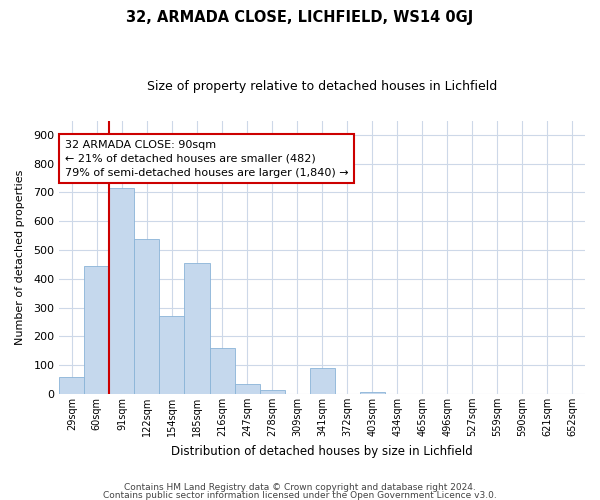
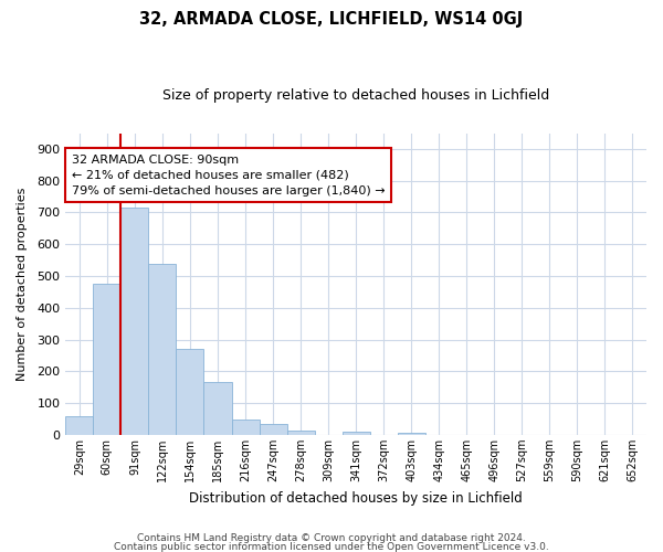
60sqm: 445 -> 475
185sqm: 455 -> 165
216sqm: 160 -> 47
341sqm: 90 -> 10
